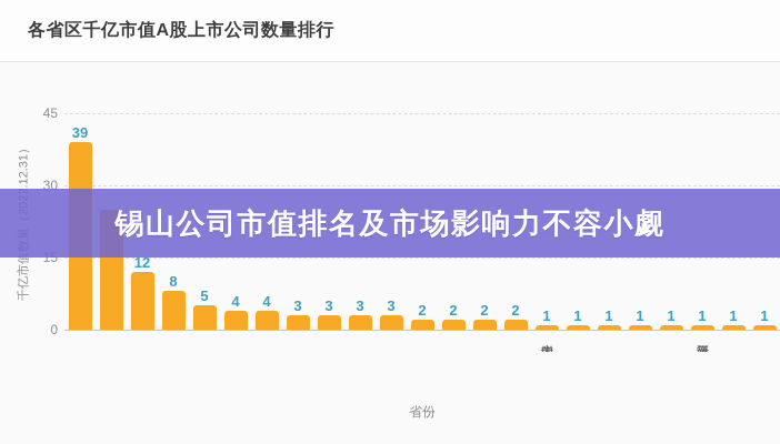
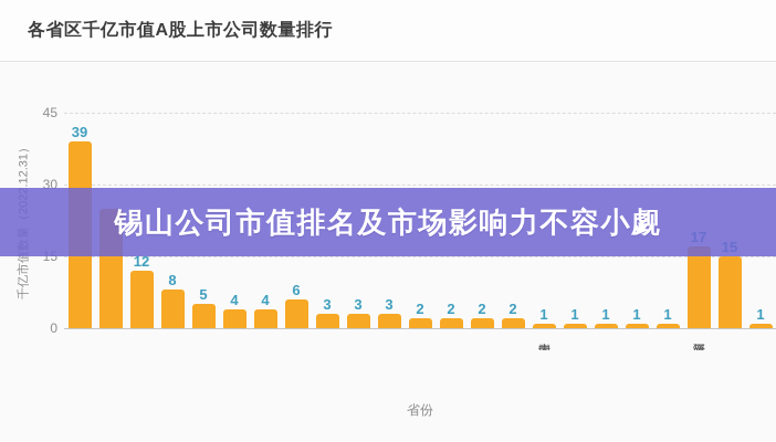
陕西省: 3 -> 6
新疆维…: 1 -> 17
湖南省: 1 -> 15
